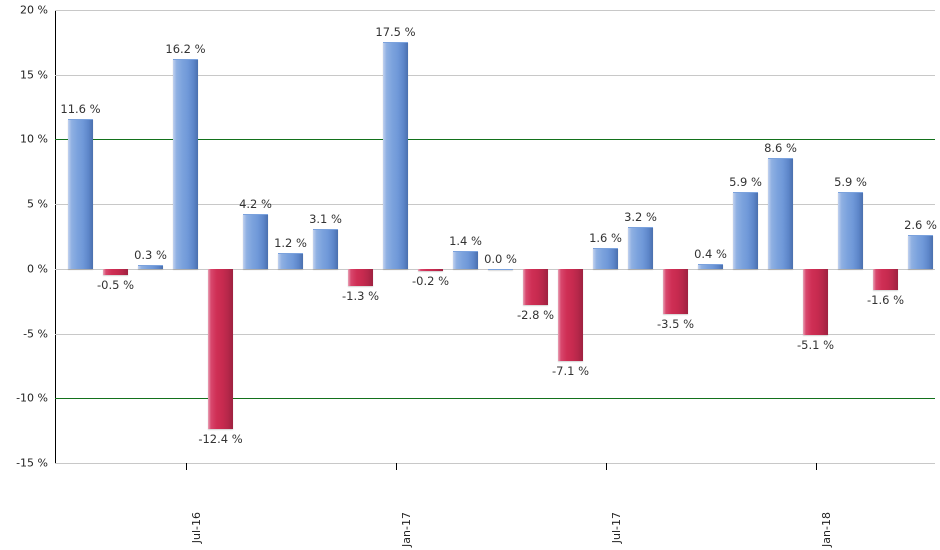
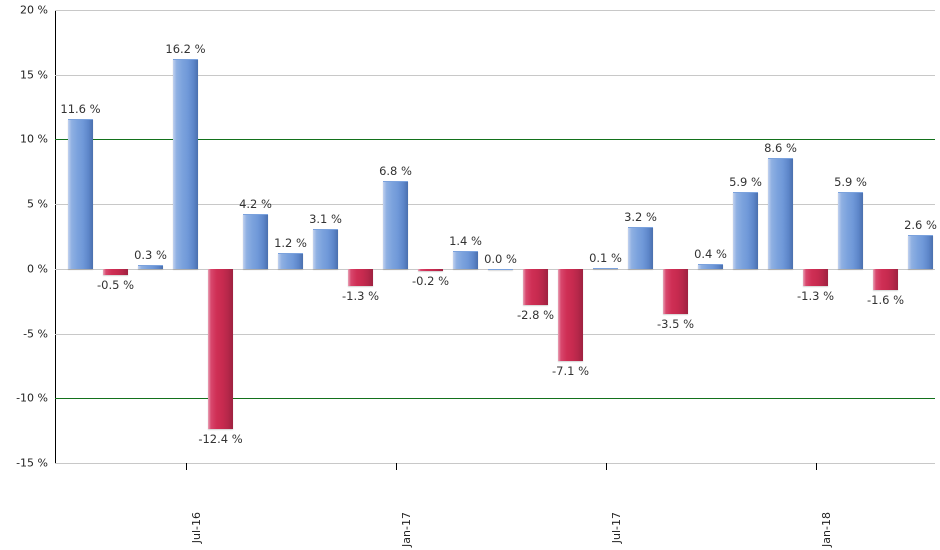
Jan-17: 17.5 -> 6.8
Jul-17: 1.6 -> 0.1
Jan-18: -5.1 -> -1.3
